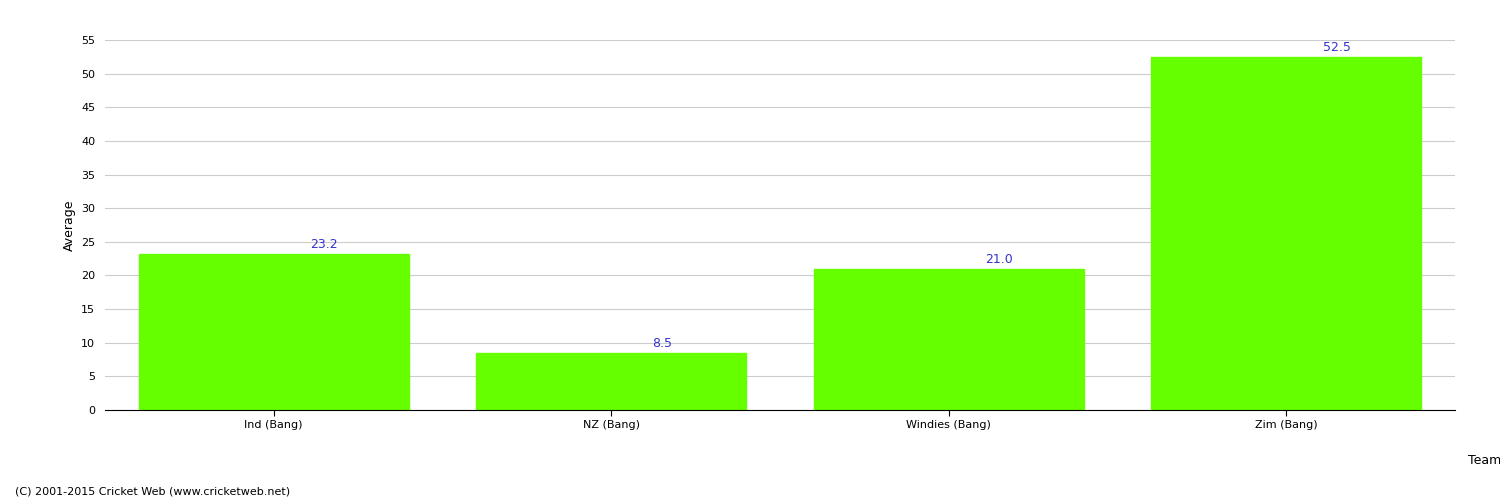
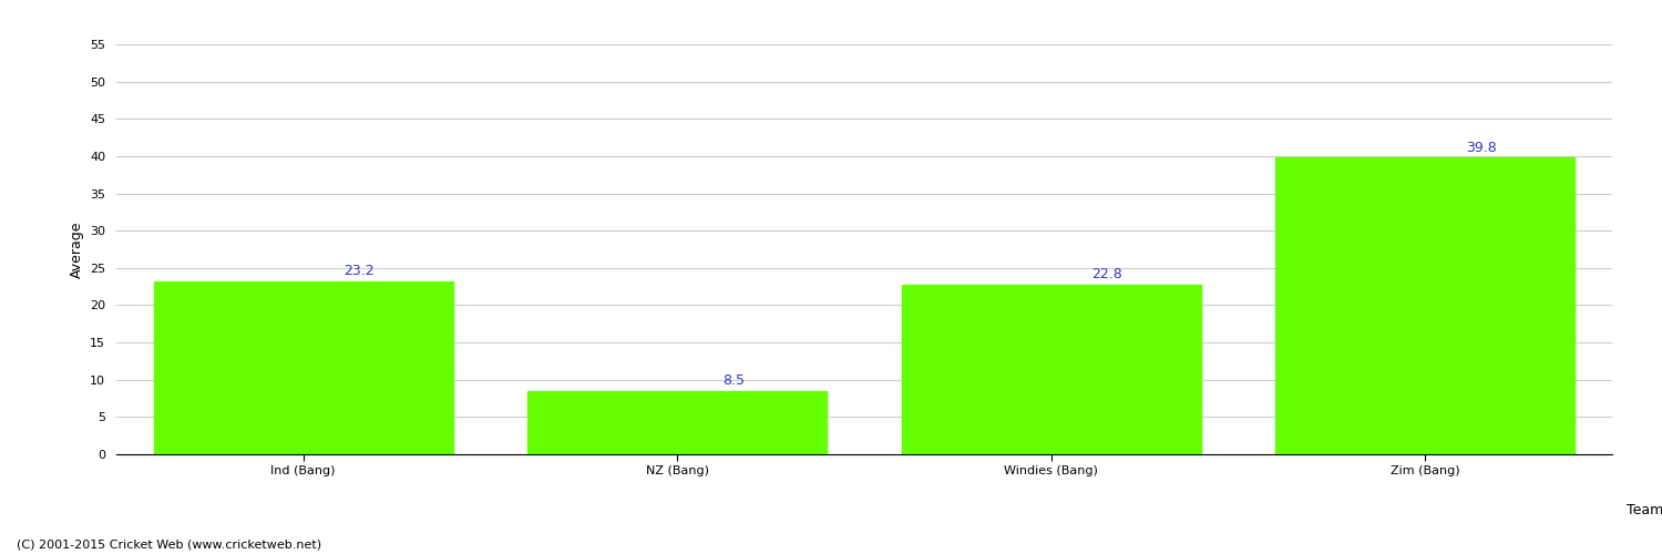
Windies (Bang): 21.0 -> 22.8
Zim (Bang): 52.5 -> 39.8
